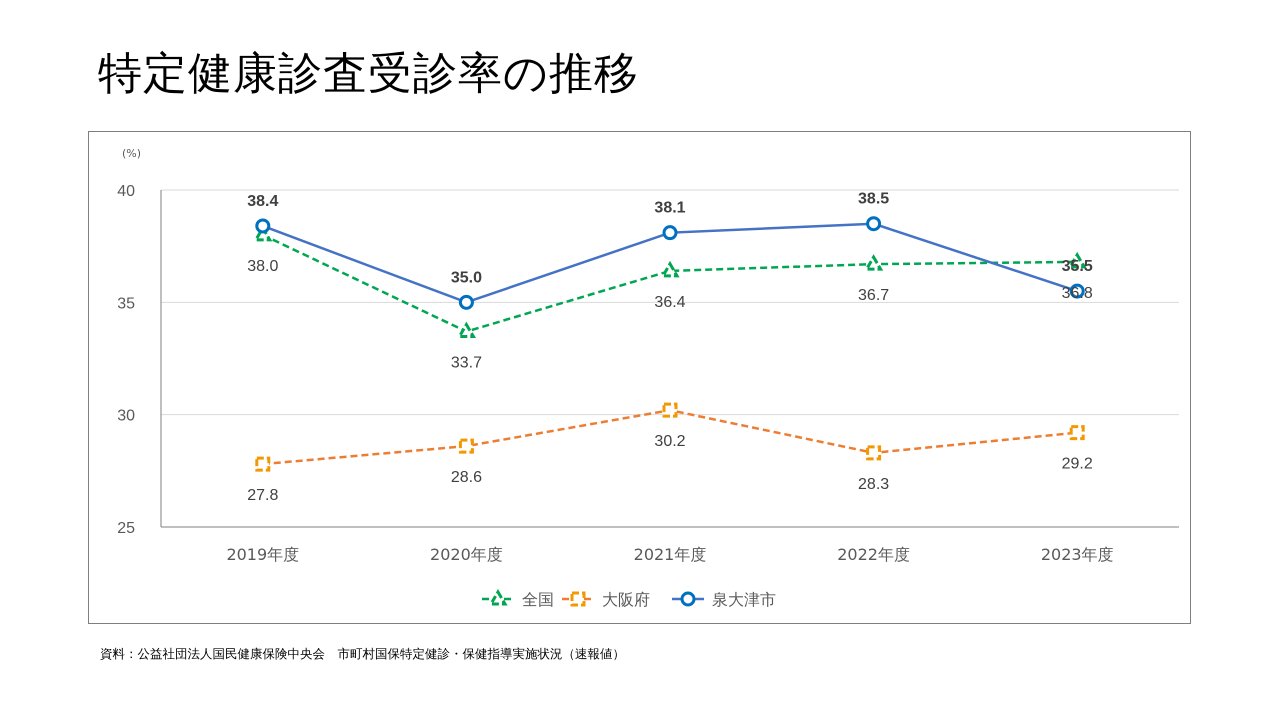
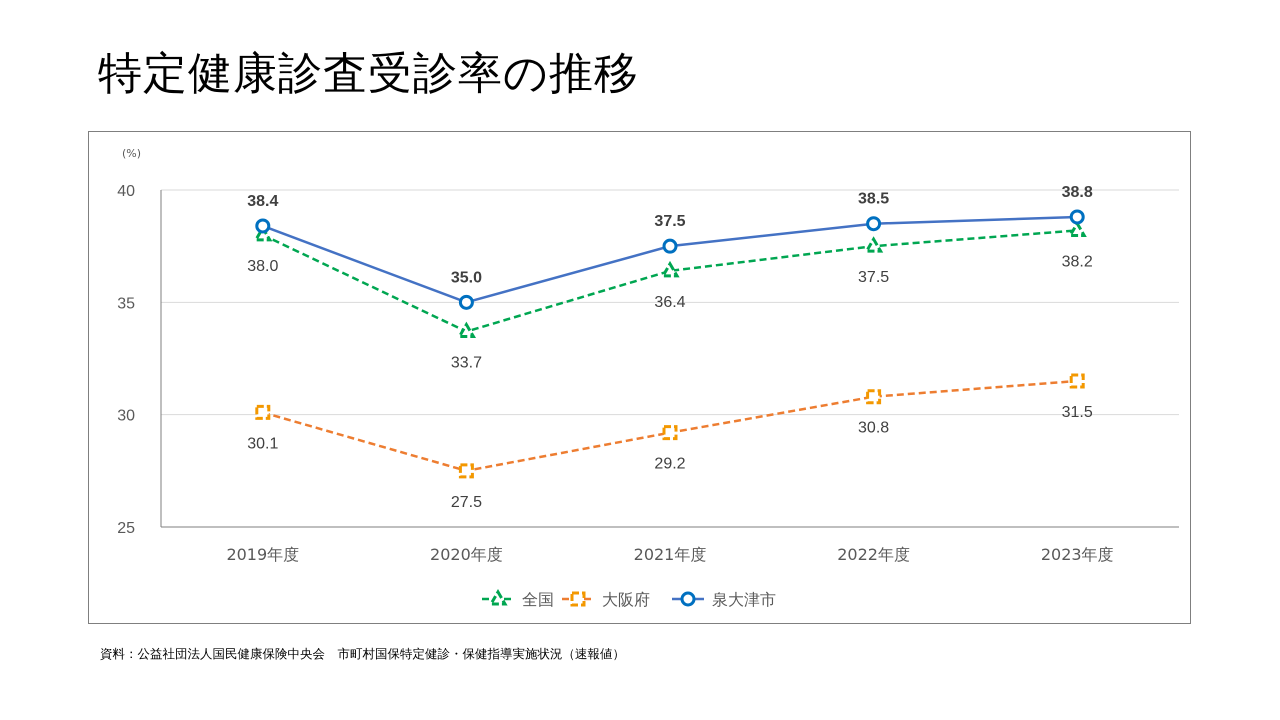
大阪府/2019年度: 27.8 -> 30.1
大阪府/2020年度: 28.6 -> 27.5
大阪府/2021年度: 30.2 -> 29.2
泉大津市/2021年度: 38.1 -> 37.5
全国/2022年度: 36.7 -> 37.5
大阪府/2022年度: 28.3 -> 30.8
全国/2023年度: 36.8 -> 38.2
大阪府/2023年度: 29.2 -> 31.5
泉大津市/2023年度: 35.5 -> 38.8
